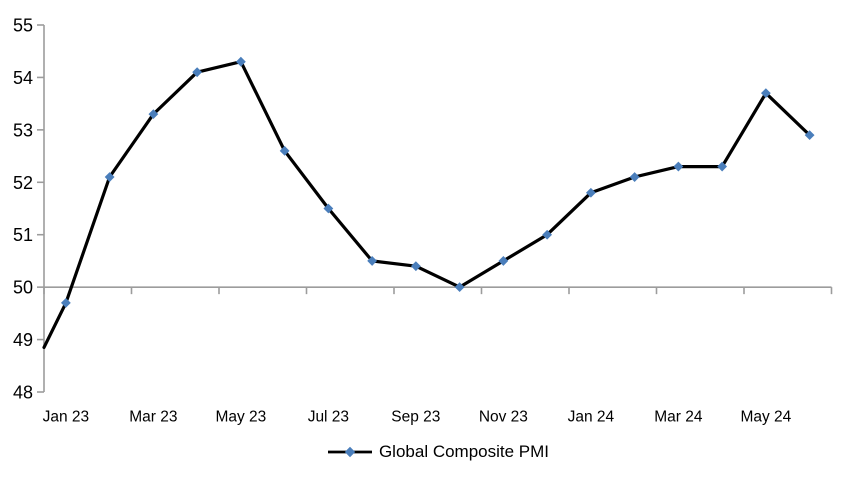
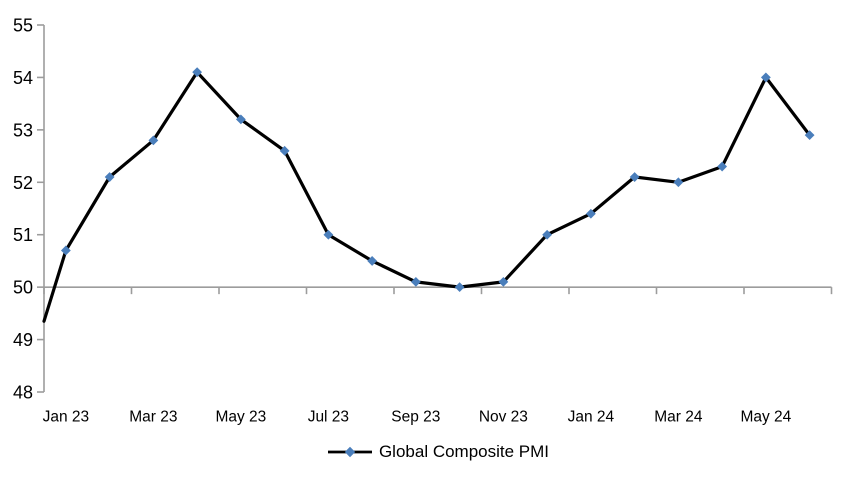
Jan 23: 49.7 -> 50.7
Mar 23: 53.3 -> 52.8
May 23: 54.3 -> 53.2
Jul 23: 51.5 -> 51.0
Sep 23: 50.4 -> 50.1
Nov 23: 50.5 -> 50.1
Jan 24: 51.8 -> 51.4
Mar 24: 52.3 -> 52.0
May 24: 53.7 -> 54.0
